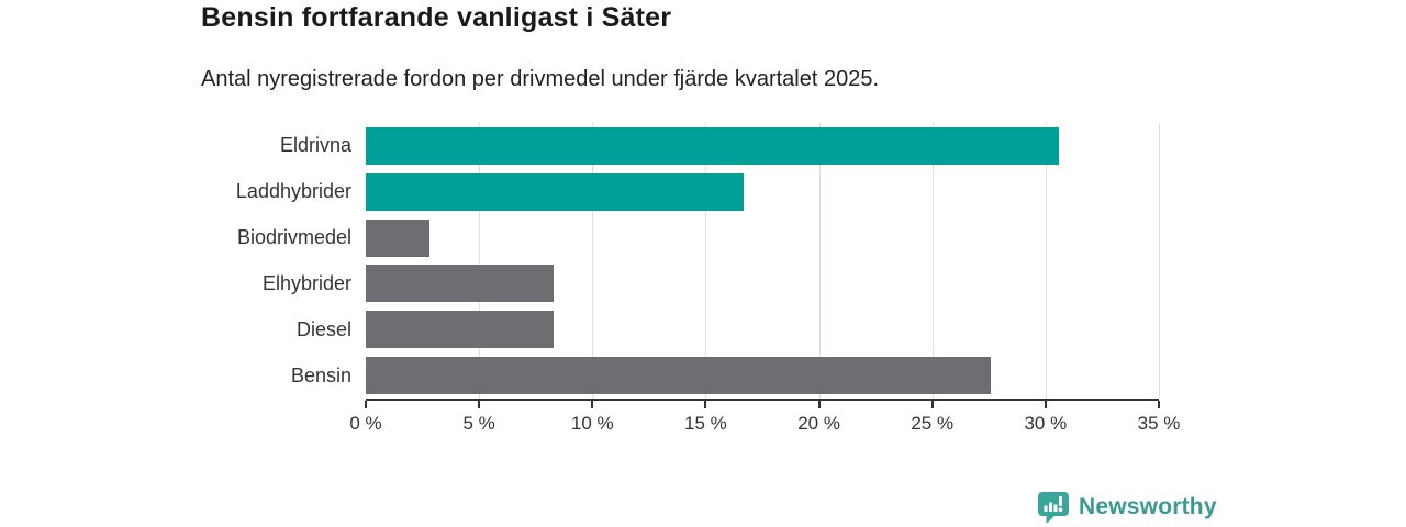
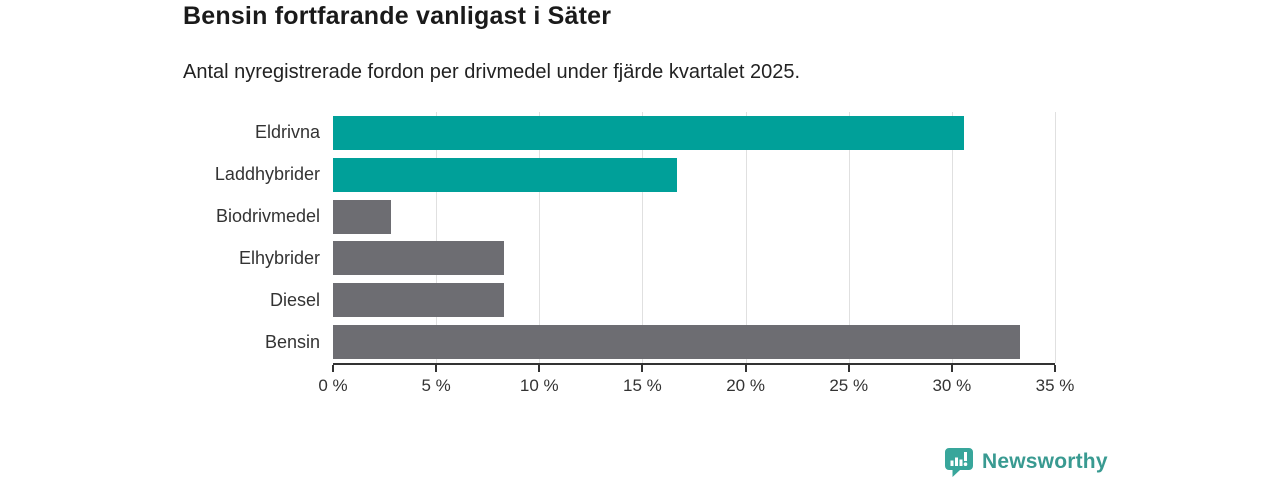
Bensin: 27.6% -> 33.3%
